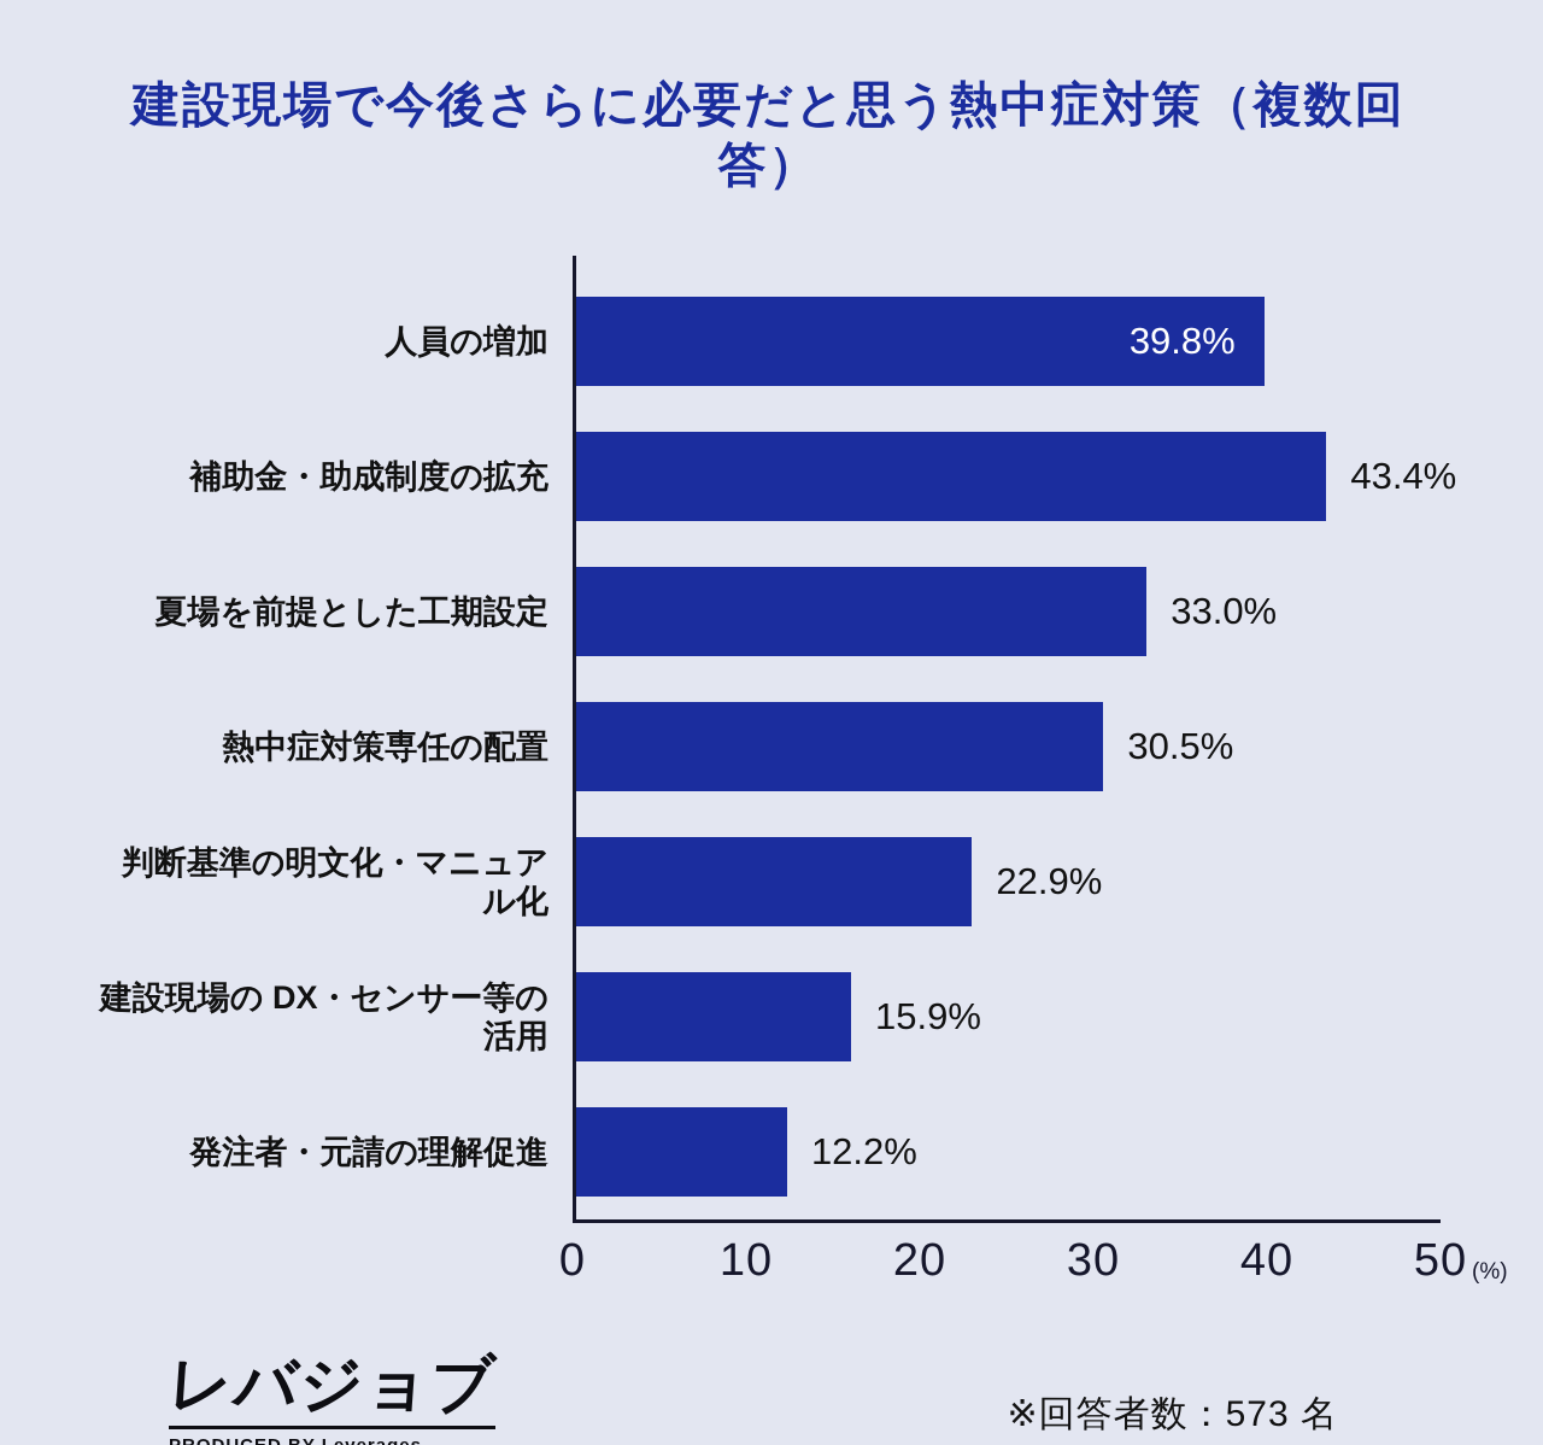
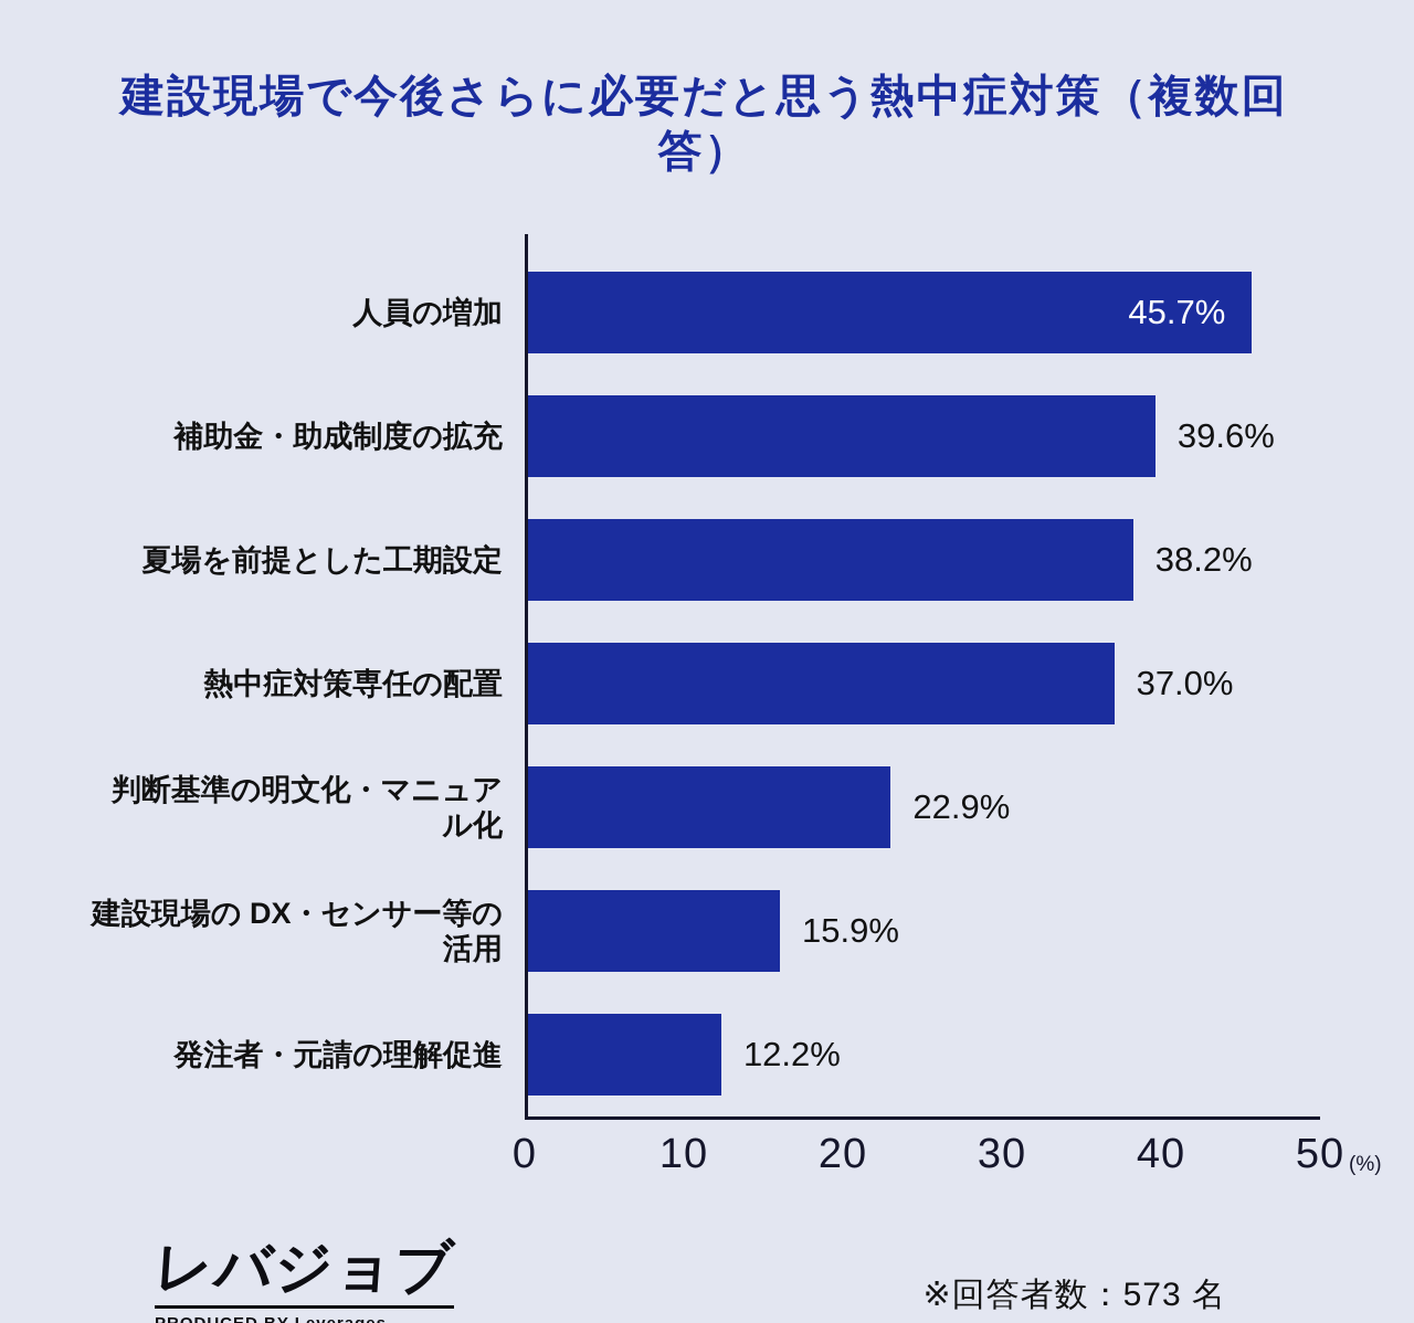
人員の増加: 39.8% -> 45.7%
補助金・助成制度の拡充: 43.4% -> 39.6%
夏場を前提とした工期設定: 33.0% -> 38.2%
熱中症対策専任の配置: 30.5% -> 37.0%
